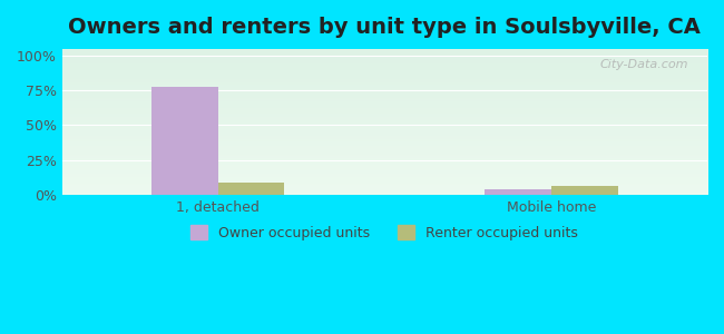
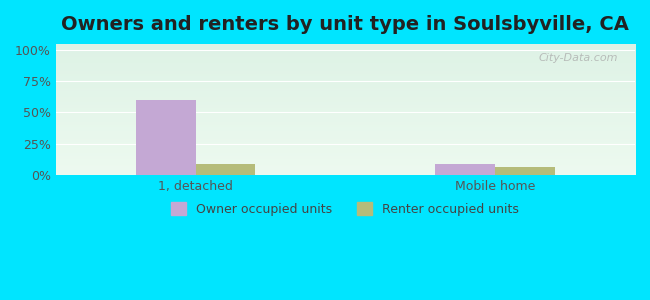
Owner occupied units/1, detached: 78% -> 60%
Owner occupied units/Mobile home: 4% -> 9%
